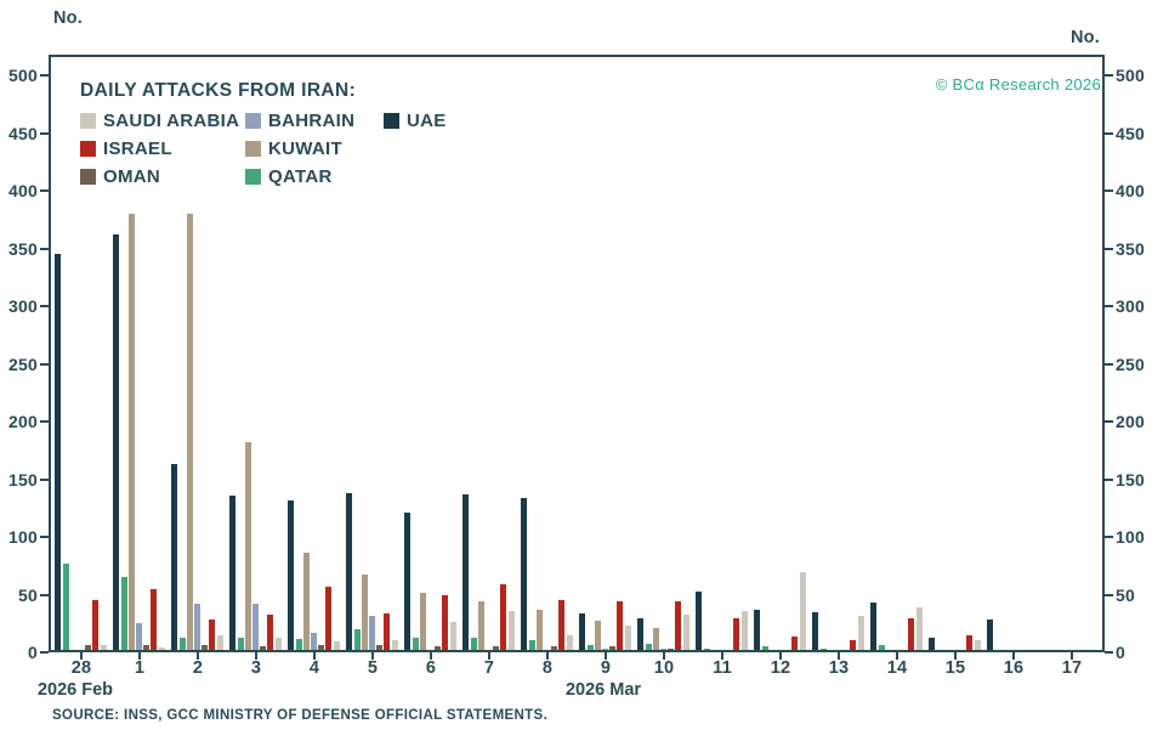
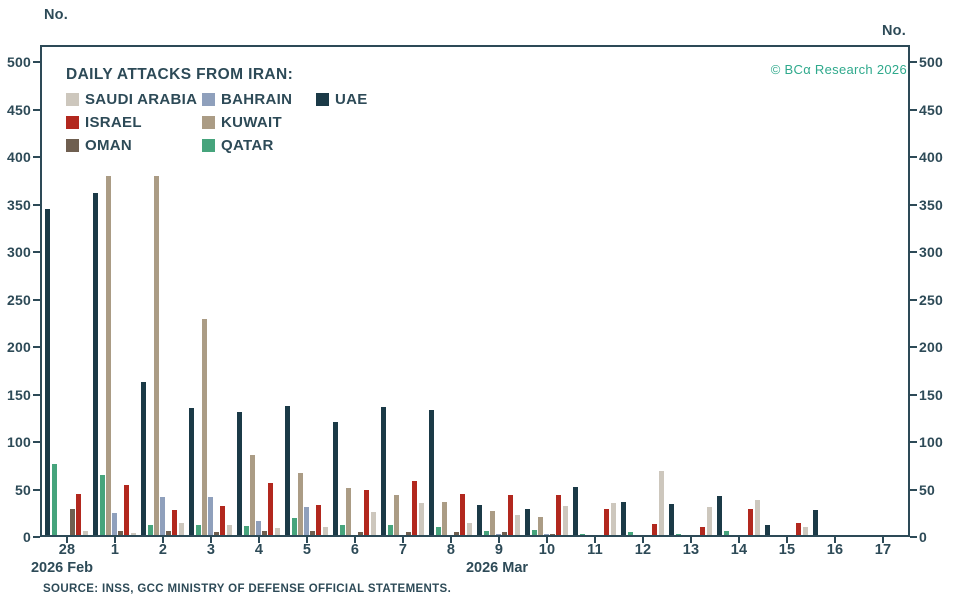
OMAN/28: 10 -> 30
KUWAIT/3: 180 -> 230
